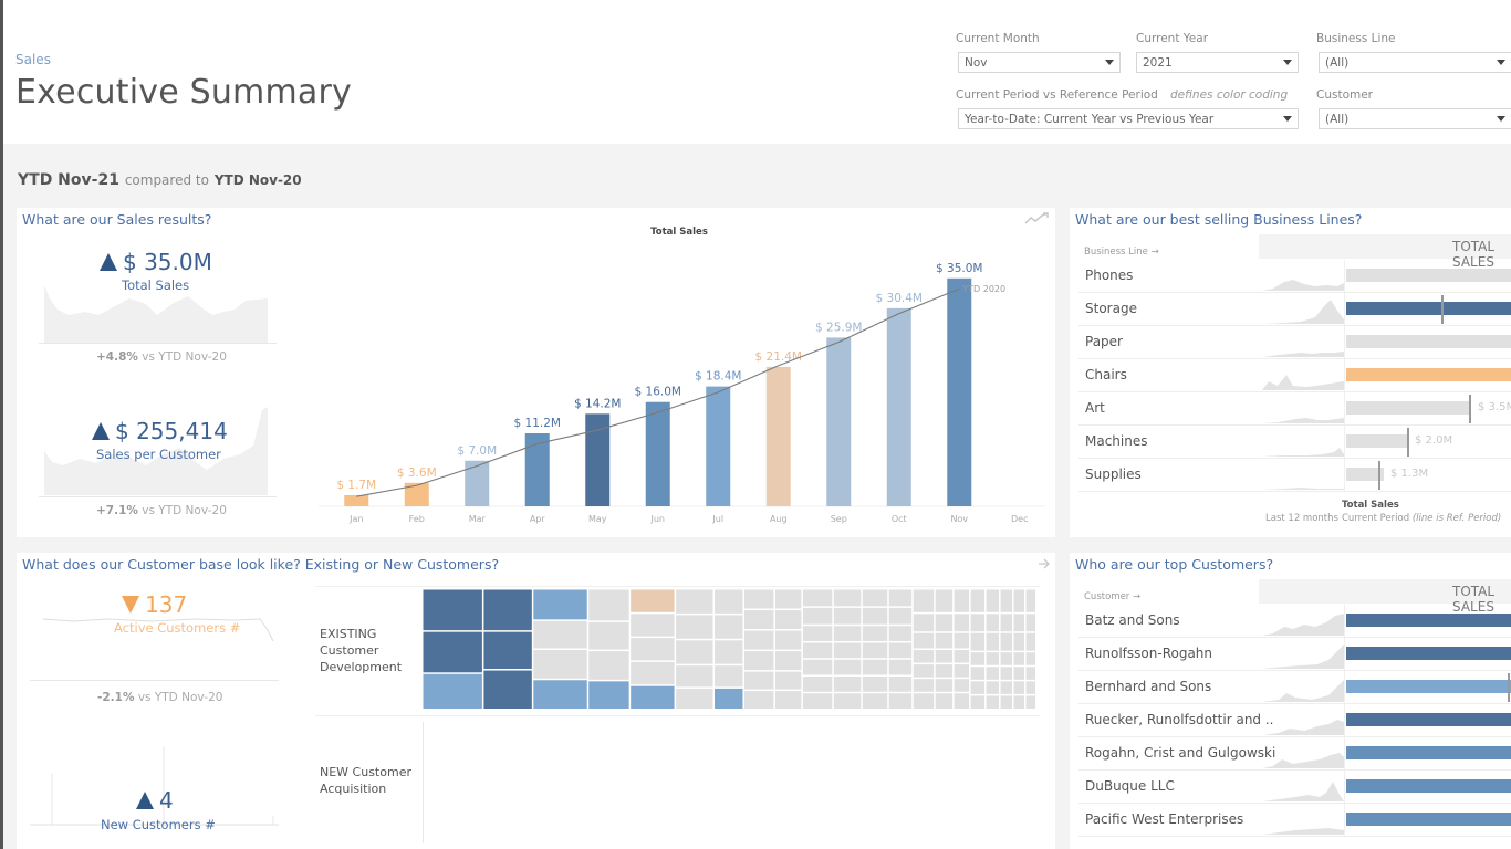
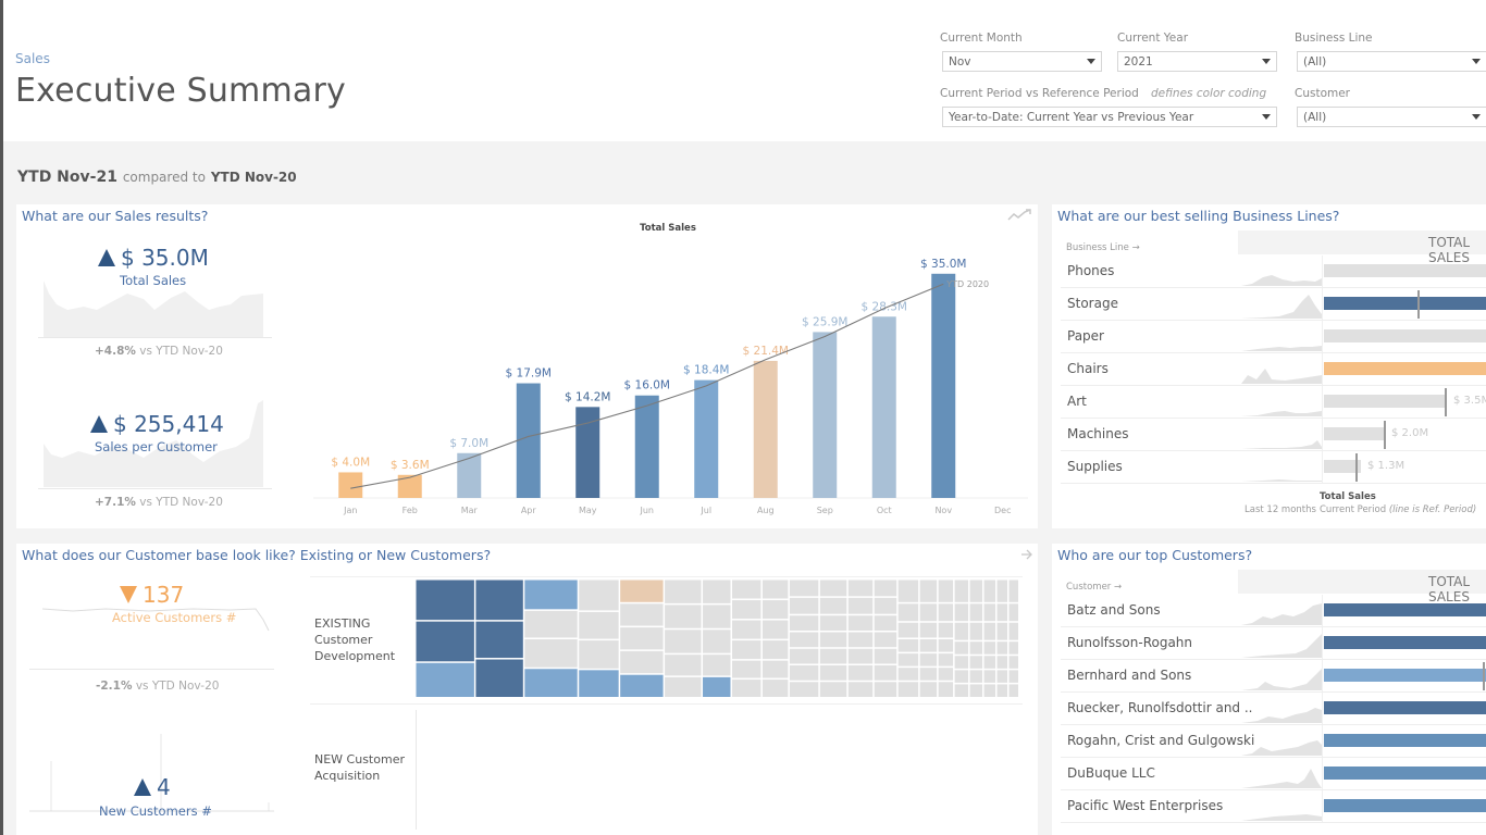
Jan: 1.7M -> 4.0M
Apr: 11.2M -> 17.9M
Oct: 30.4M -> 28.3M
